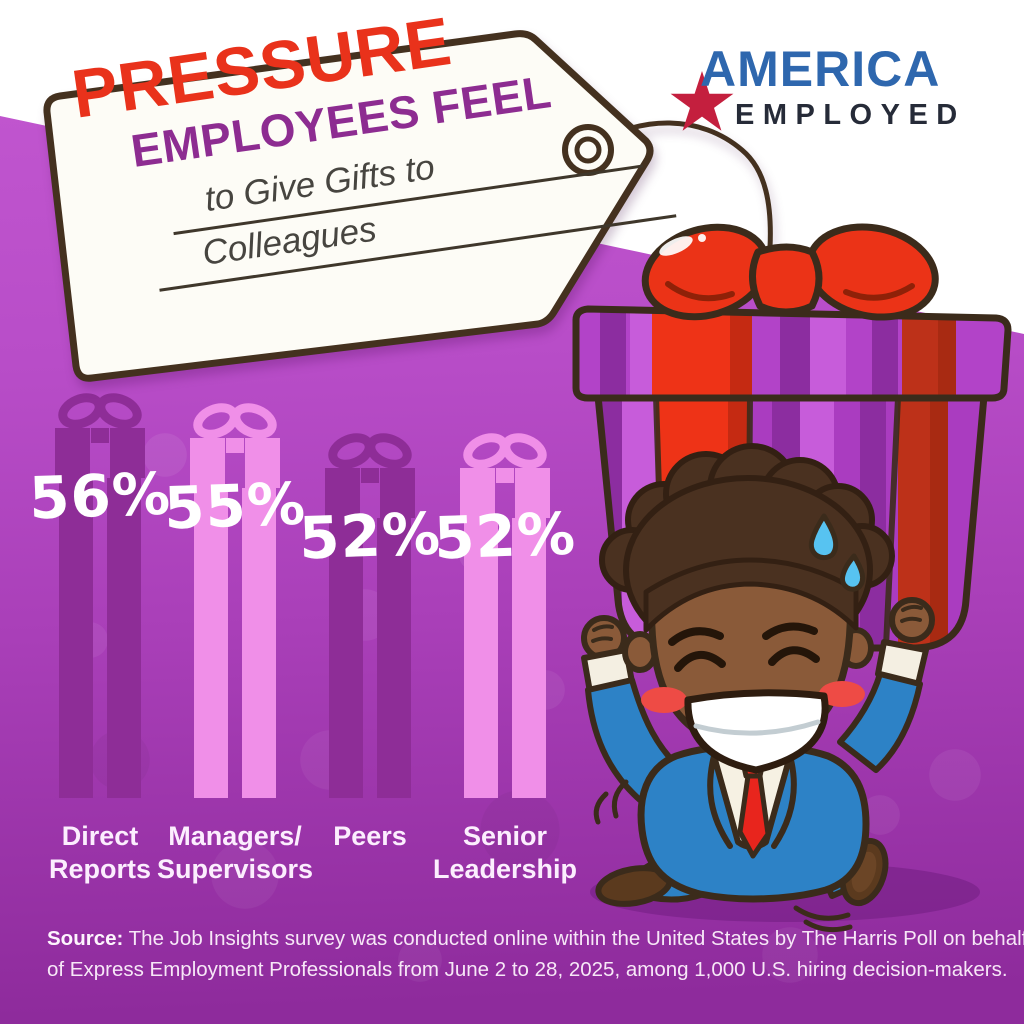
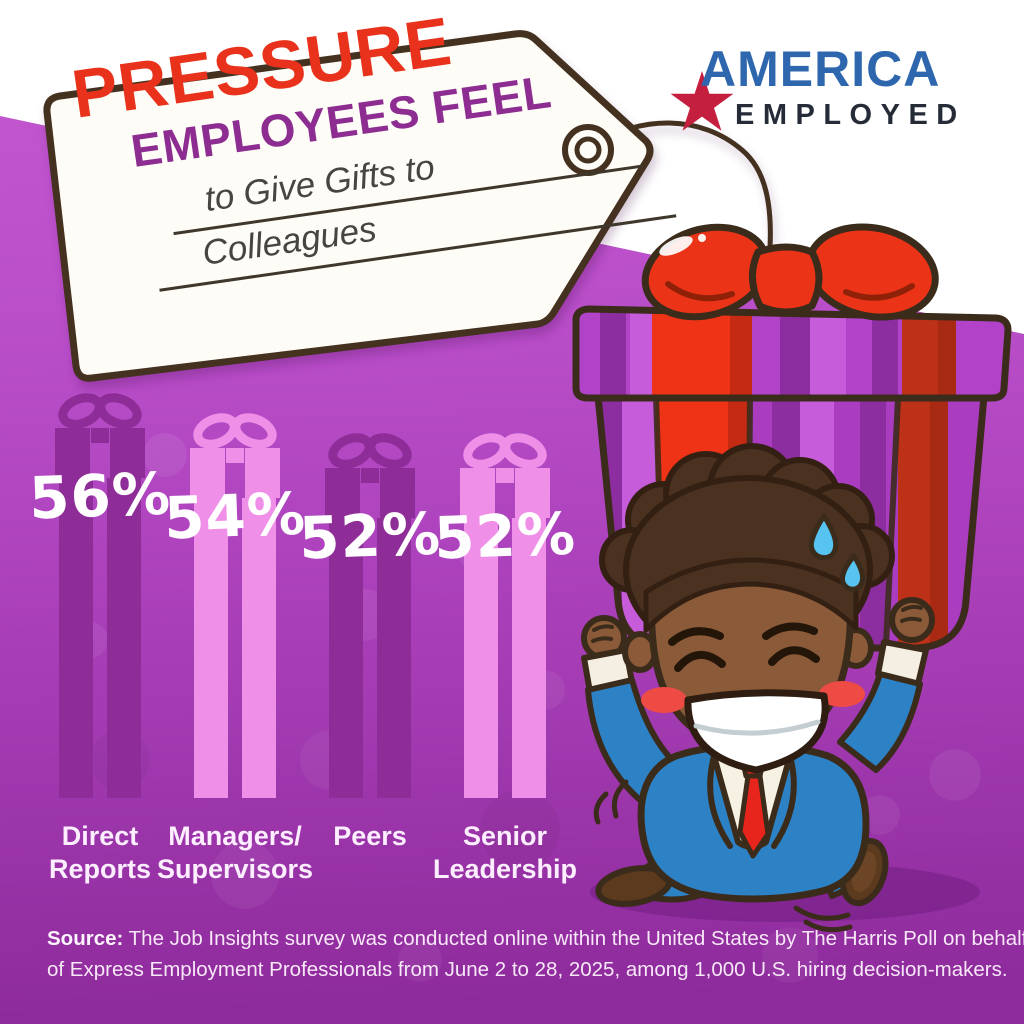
Managers/Supervisors: 55% -> 54%
